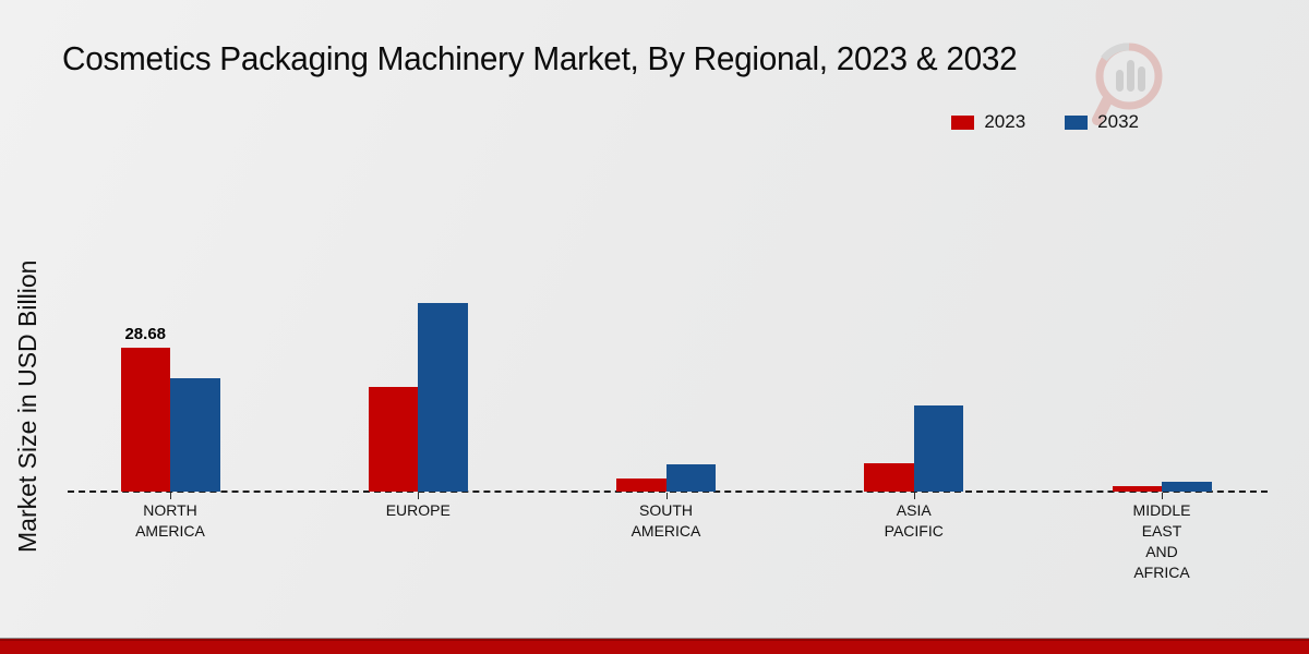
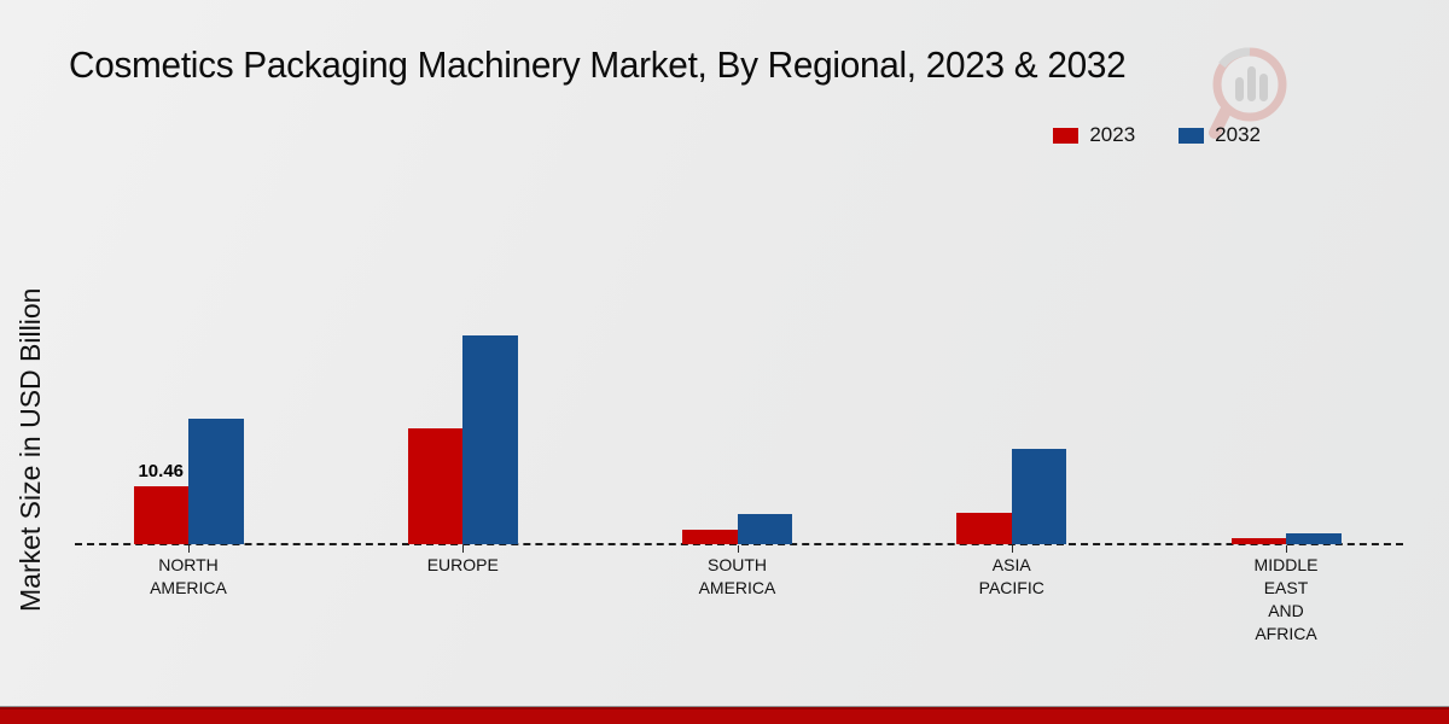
2023/NORTH AMERICA: 28.68 -> 10.46
